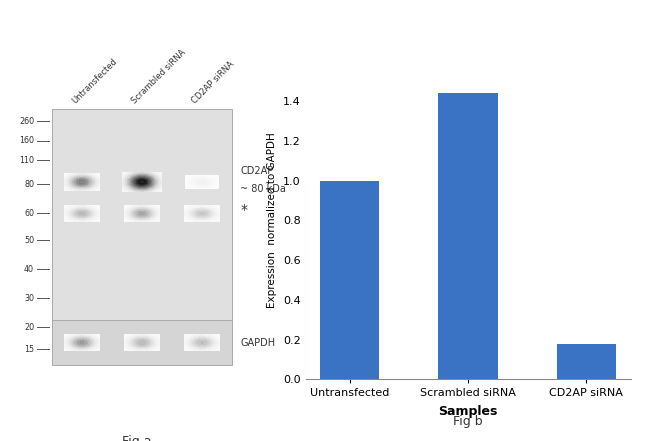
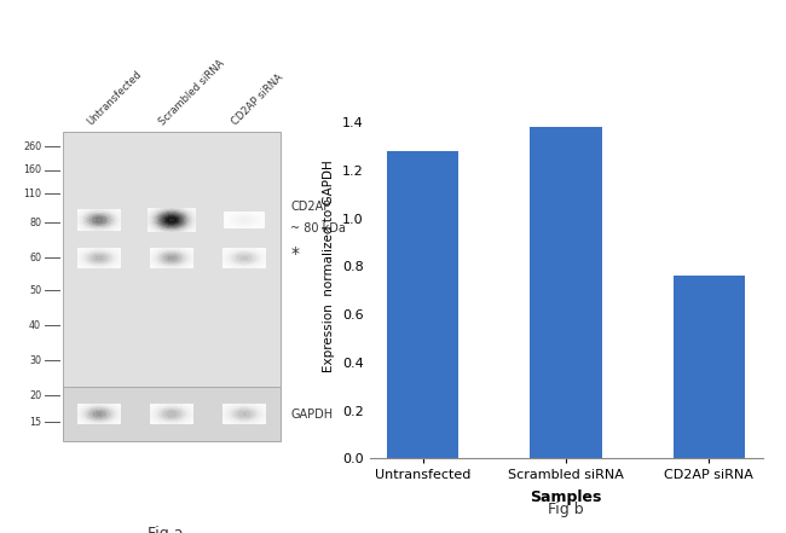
Untransfected: 1.00 -> 1.28
Scrambled siRNA: 1.44 -> 1.38
CD2AP siRNA: 0.18 -> 0.76
